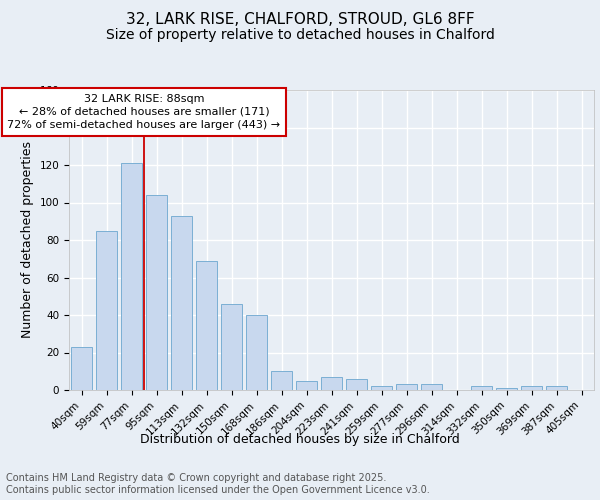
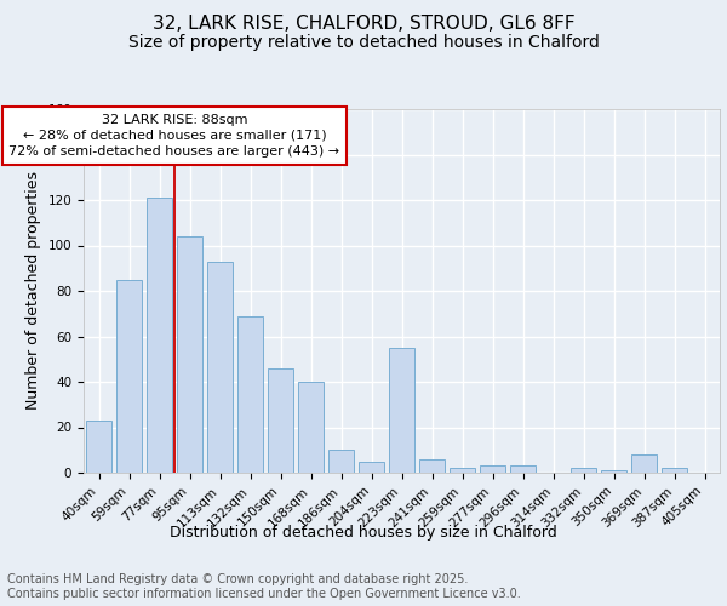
223sqm: 7 -> 55
369sqm: 2 -> 8
